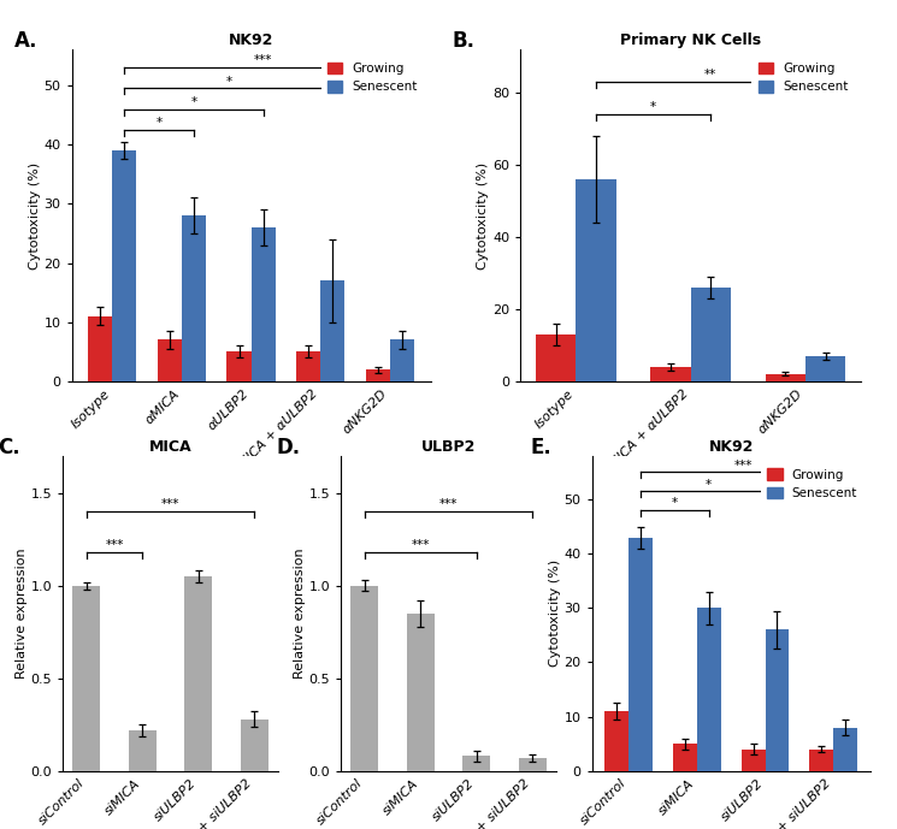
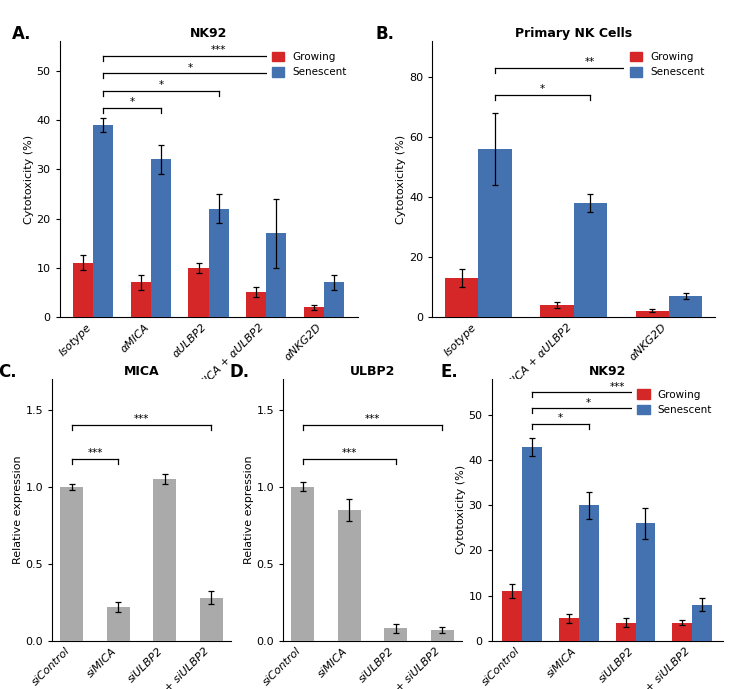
Senescent/αMICA: 28 -> 32
Growing/αULBP2: 5 -> 10
Senescent/αULBP2: 26 -> 22
Primary NK Cells/Senescent/αMICA + αULBP2: 26 -> 38
